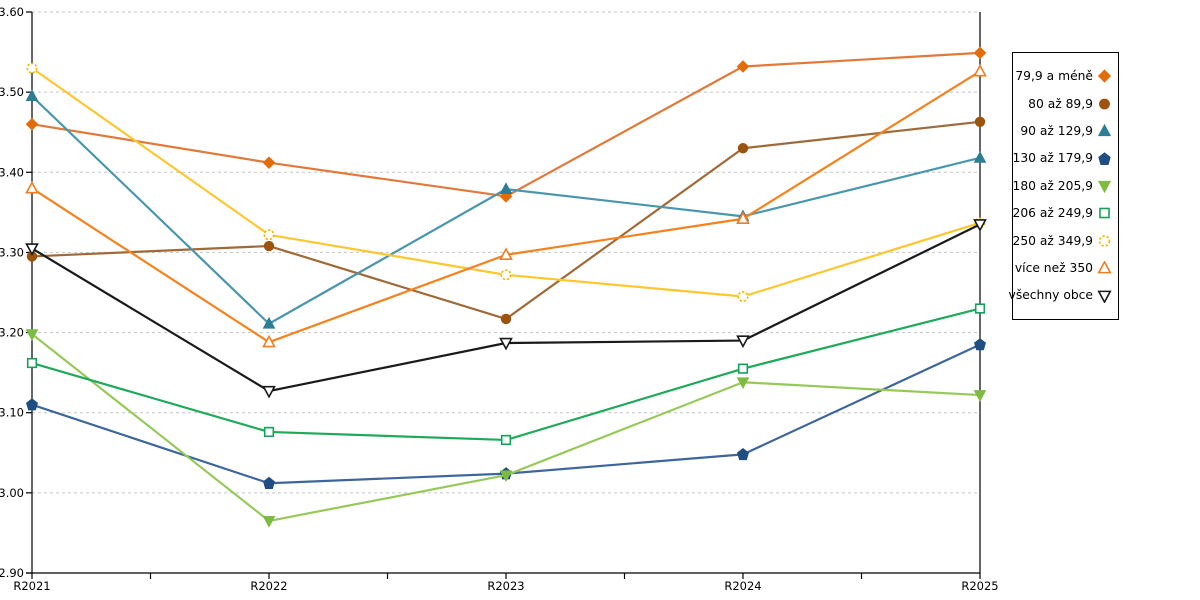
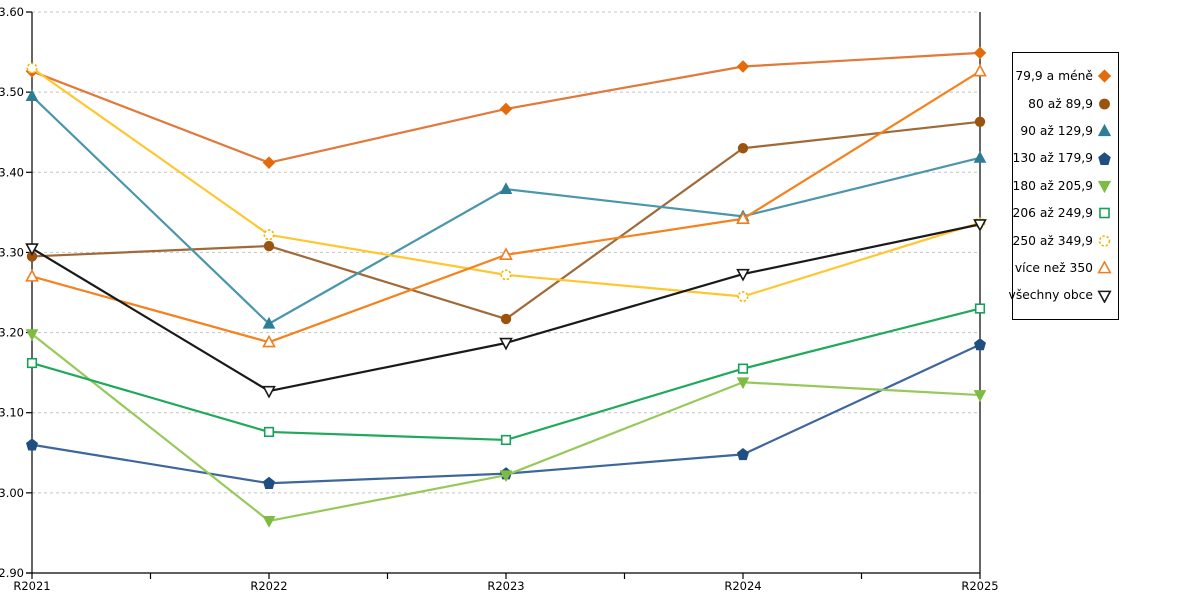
79,9 a méně/R2021: 3.46 -> 3.53
130 až 179,9/R2021: 3.11 -> 3.06
více než 350/R2021: 3.38 -> 3.27
79,9 a méně/R2023: 3.37 -> 3.48
všechny obce/R2024: 3.19 -> 3.27
